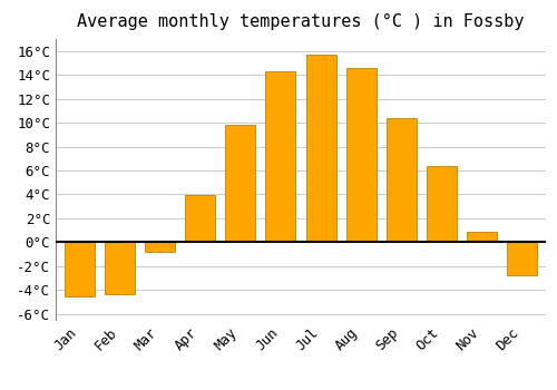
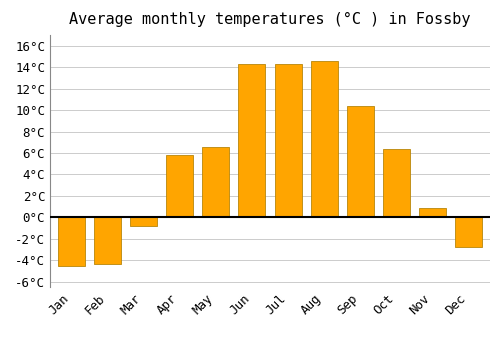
Apr: 3.9°C -> 5.8°C
May: 9.8°C -> 6.6°C
Jul: 15.7°C -> 14.3°C
